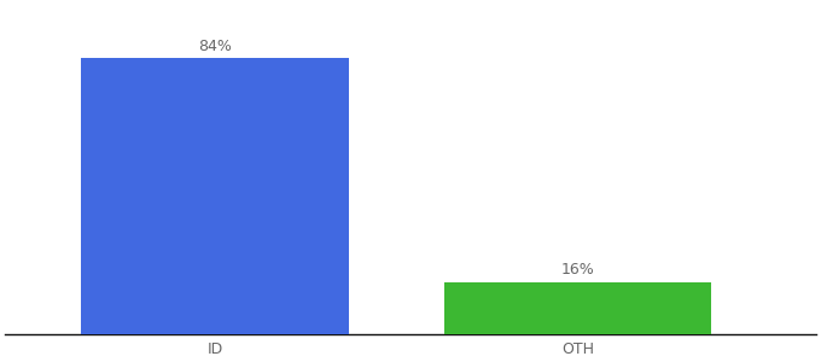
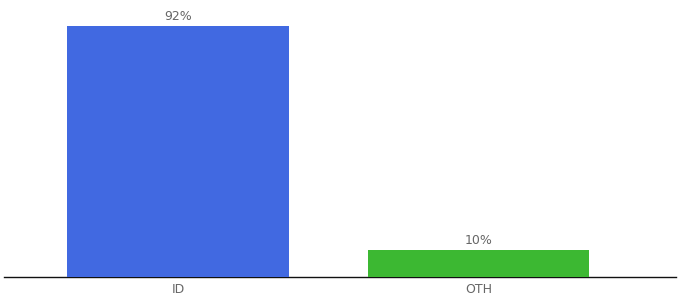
ID: 84% -> 92%
OTH: 16% -> 10%
